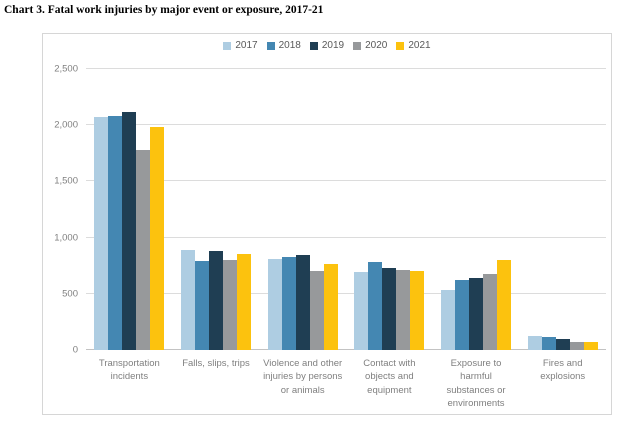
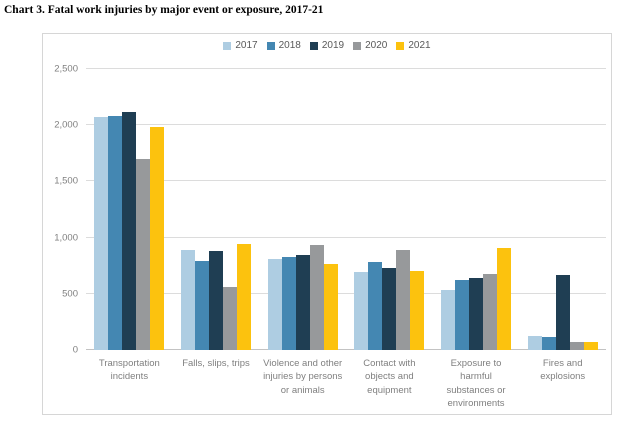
2020/Transportation incidents: 1780 -> 1700
2020/Falls, slips, trips: 800 -> 560
2021/Falls, slips, trips: 850 -> 940
2020/Violence and other injuries by persons or animals: 700 -> 930
2020/Contact with objects and equipment: 720 -> 890
2021/Exposure to harmful substances or environments: 800 -> 910
2019/Fires and explosions: 100 -> 670
